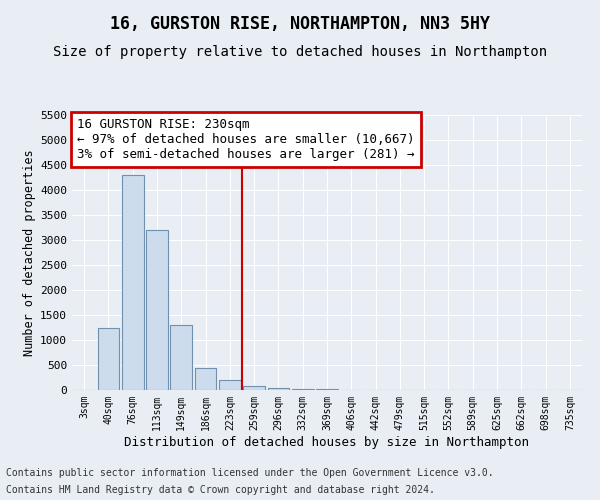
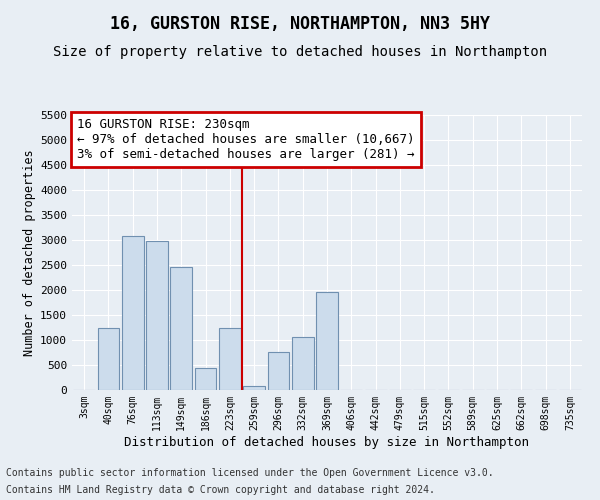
76sqm: 4300 -> 3080
113sqm: 3200 -> 2980
149sqm: 1300 -> 2460
223sqm: 200 -> 1240
296sqm: 40 -> 760
332sqm: 20 -> 1060
369sqm: 20 -> 1960
